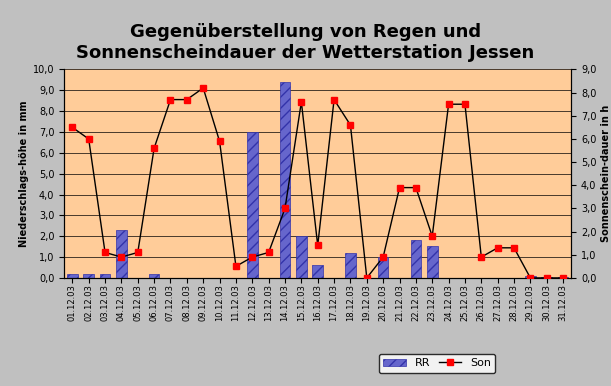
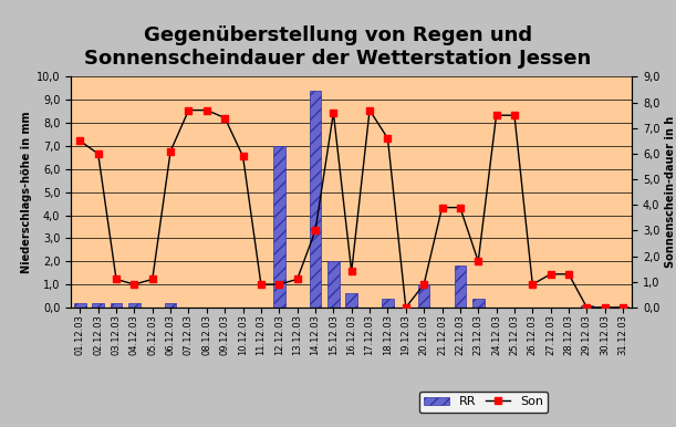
RR/04.12.03: 2,30 -> 0,20
Son/06.12.03: 5,6 -> 6,1
Son/09.12.03: 8,2 -> 7,4
Son/11.12.03: 0,5 -> 0,9
RR/18.12.03: 1,20 -> 0,40
RR/23.12.03: 1,55 -> 0,40
